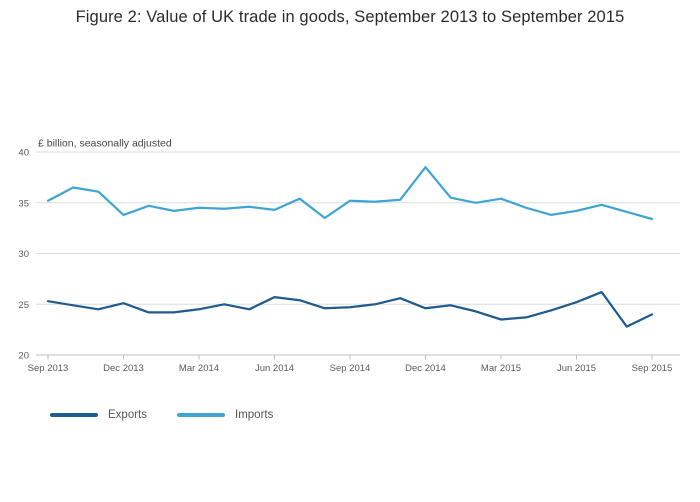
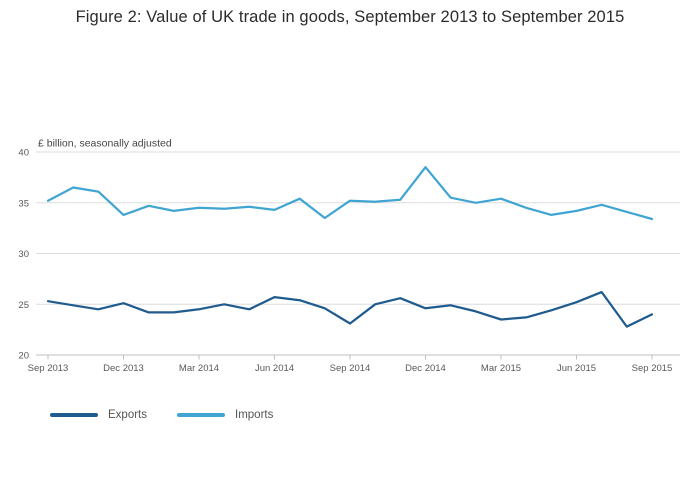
Exports/Sep 2014: 24.7 -> 23.1
